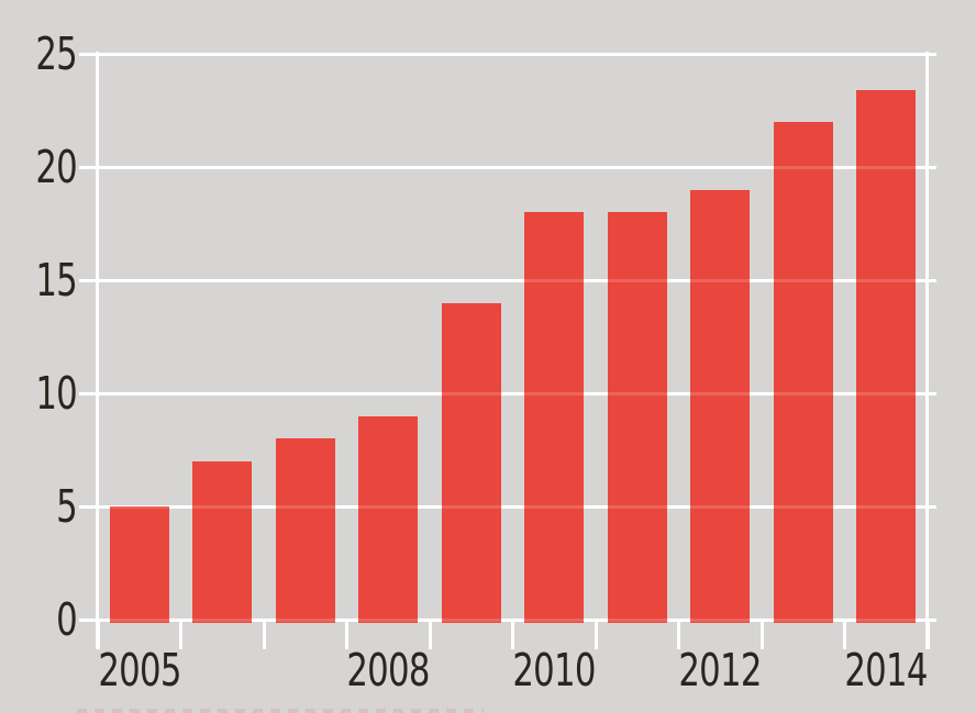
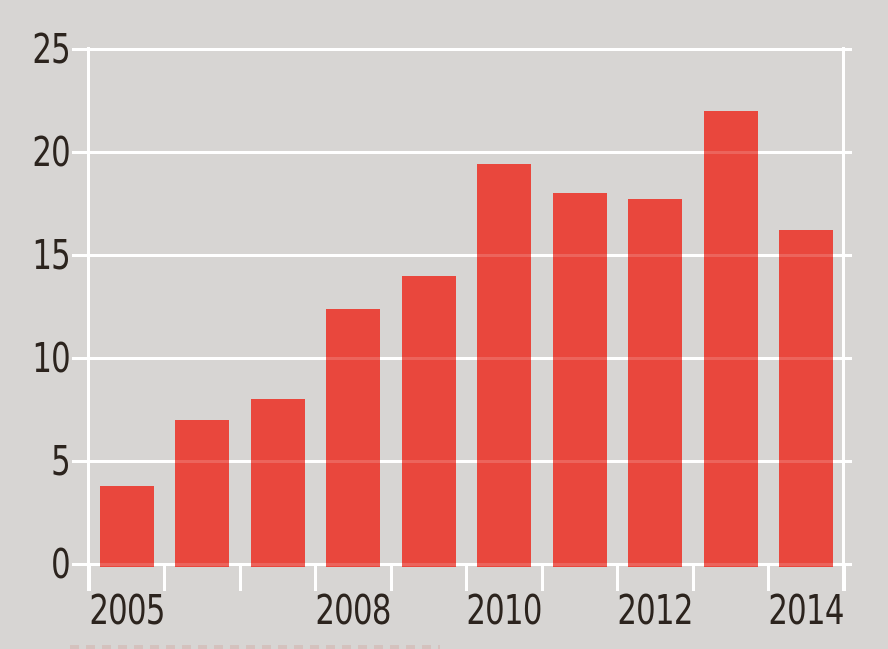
2005: 5.0 -> 3.8
2008: 9.0 -> 12.4
2010: 18.0 -> 19.4
2012: 19.0 -> 17.7
2014: 23.4 -> 16.2
